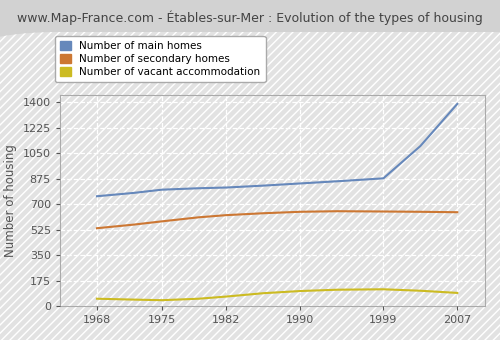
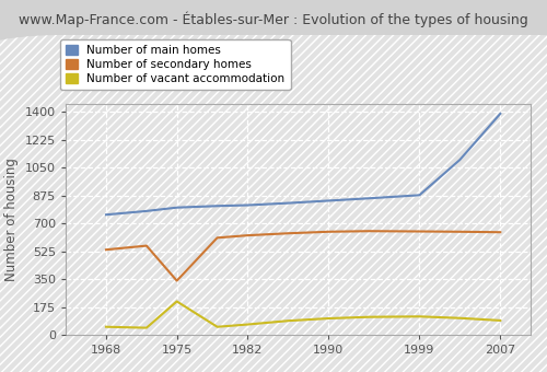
Number of secondary homes/1975: 580 -> 340
Number of vacant accommodation/1975: 40 -> 210
